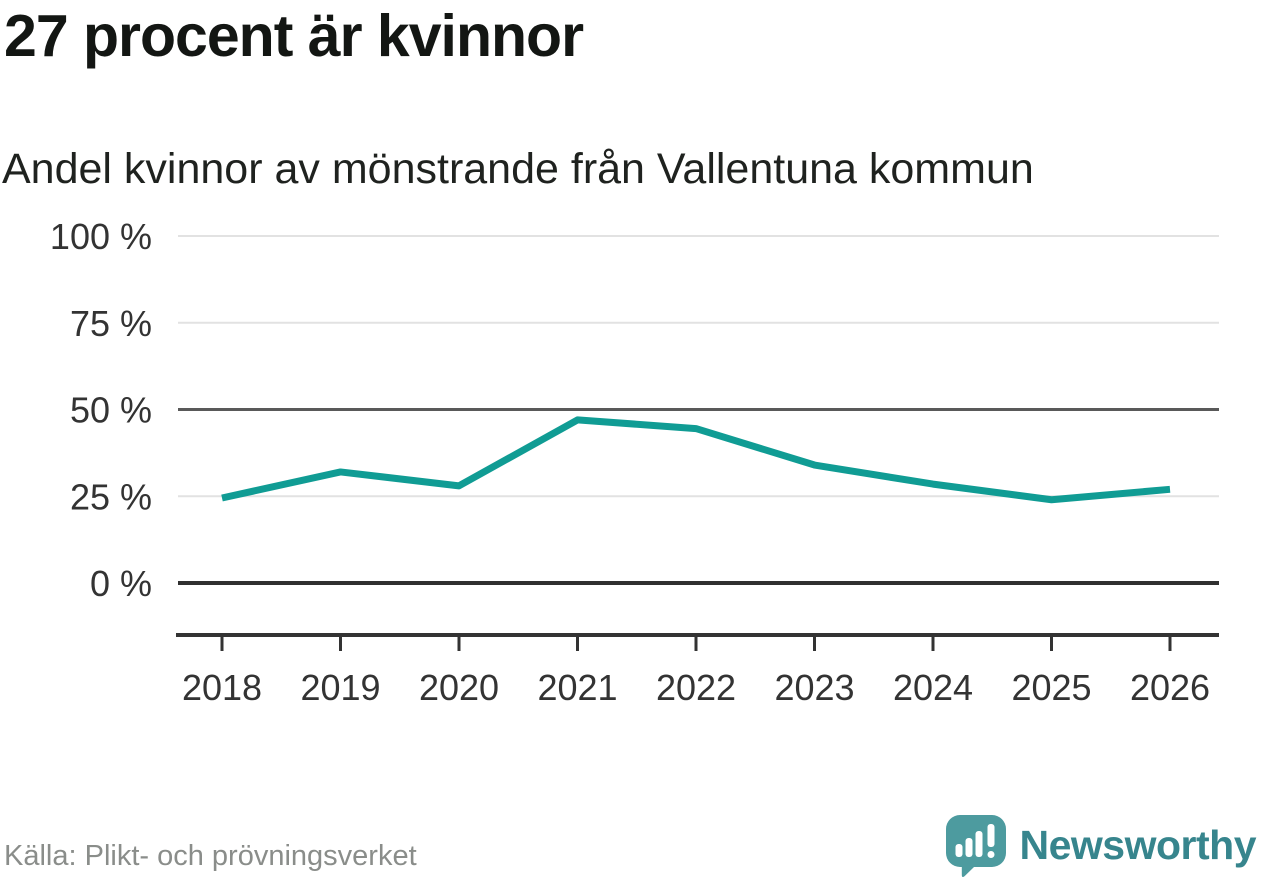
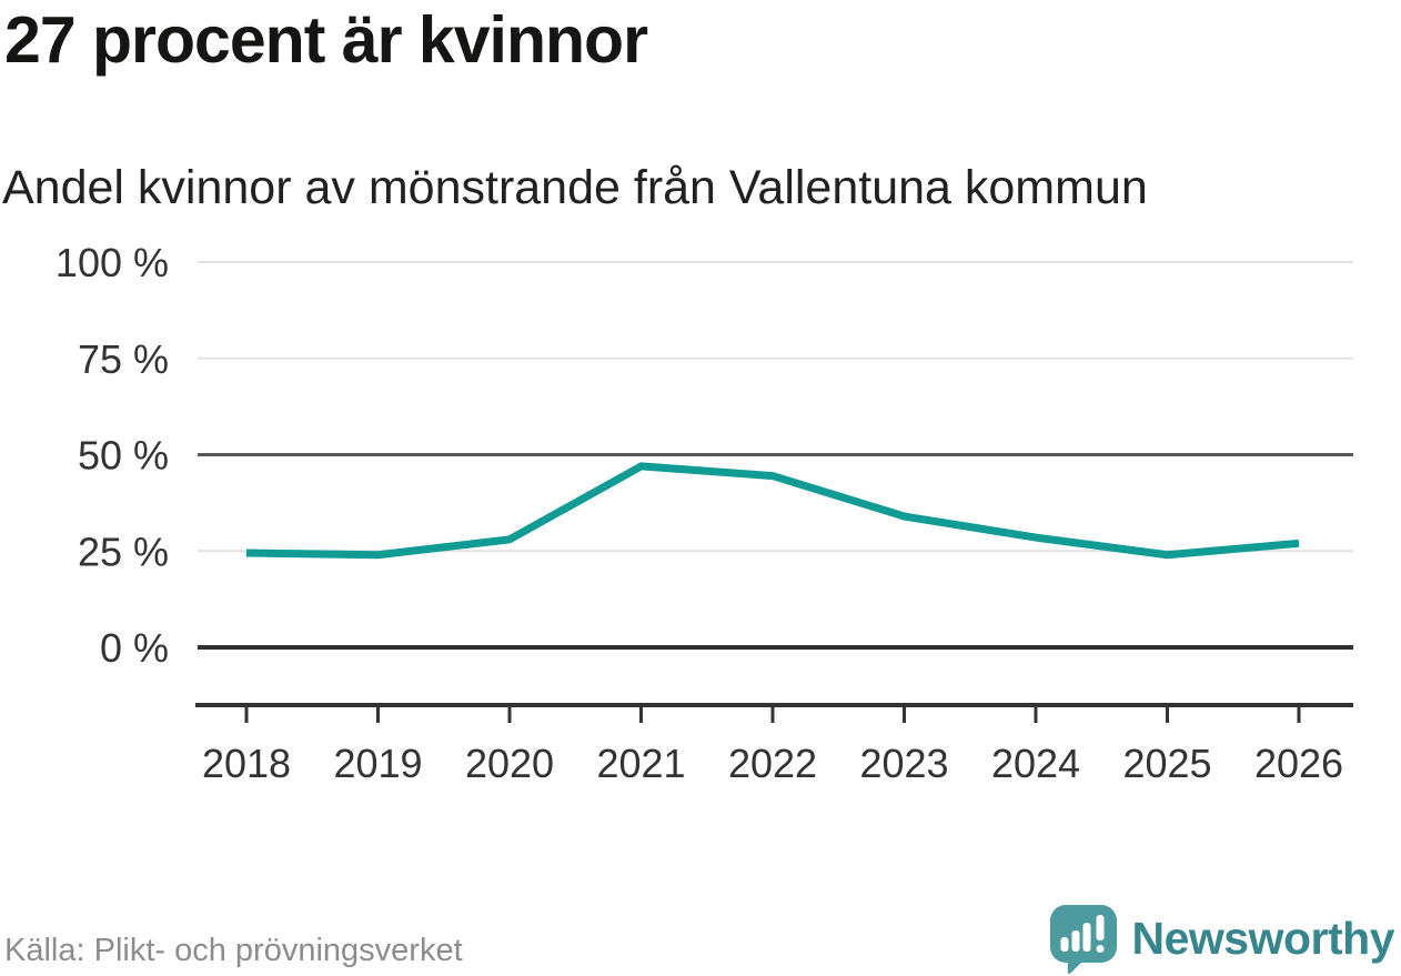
2019: 32% -> 24%
